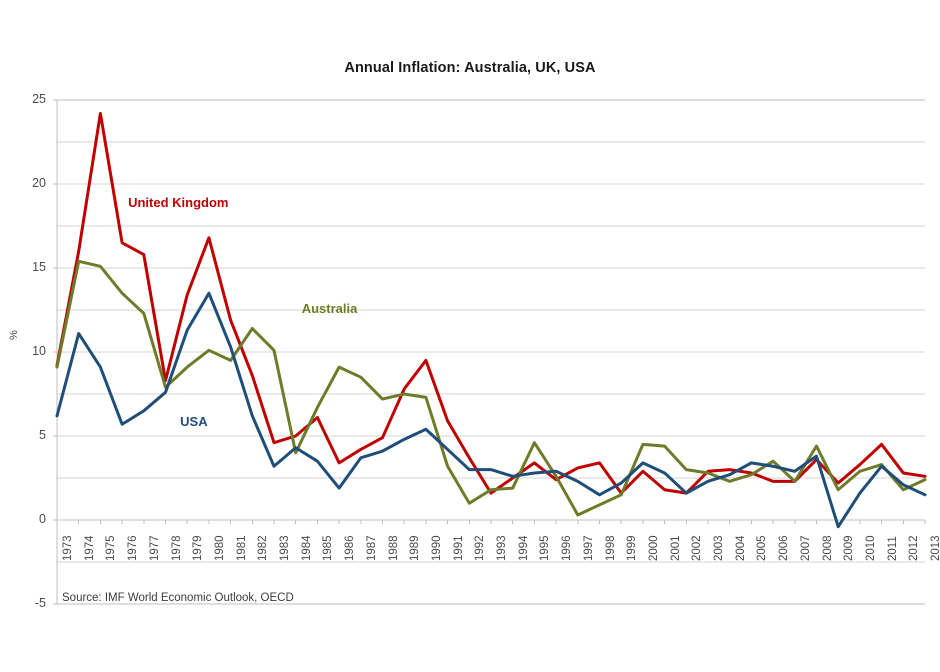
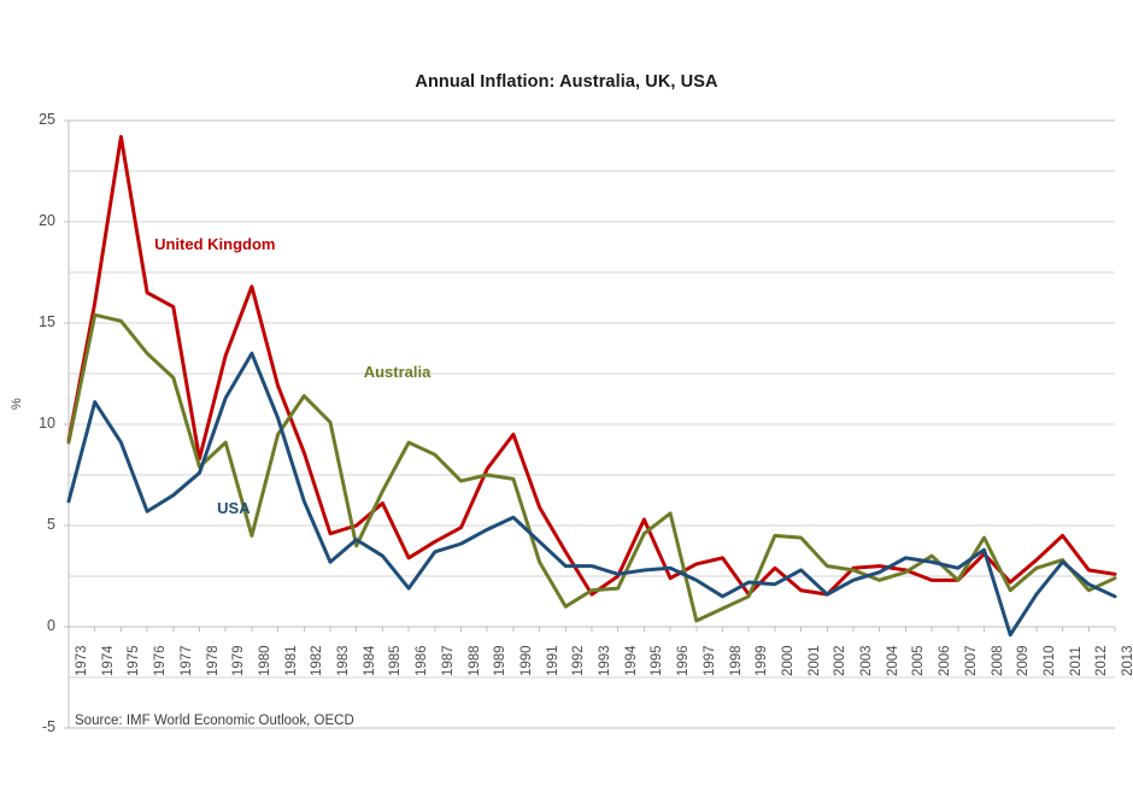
Australia/1980: 10.1 -> 4.5
United Kingdom/1995: 3.4 -> 5.3
Australia/1996: 2.6 -> 5.6
USA/2000: 3.4 -> 2.1
